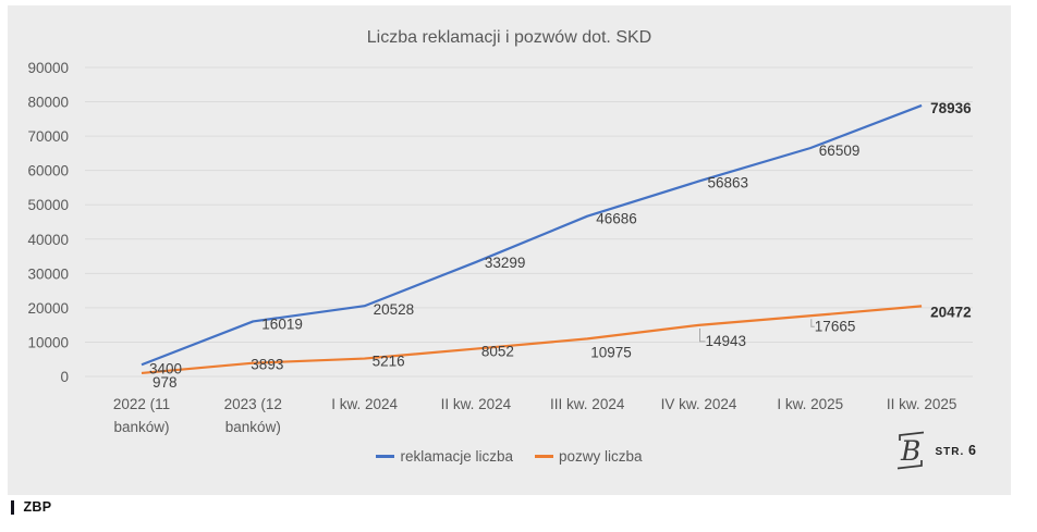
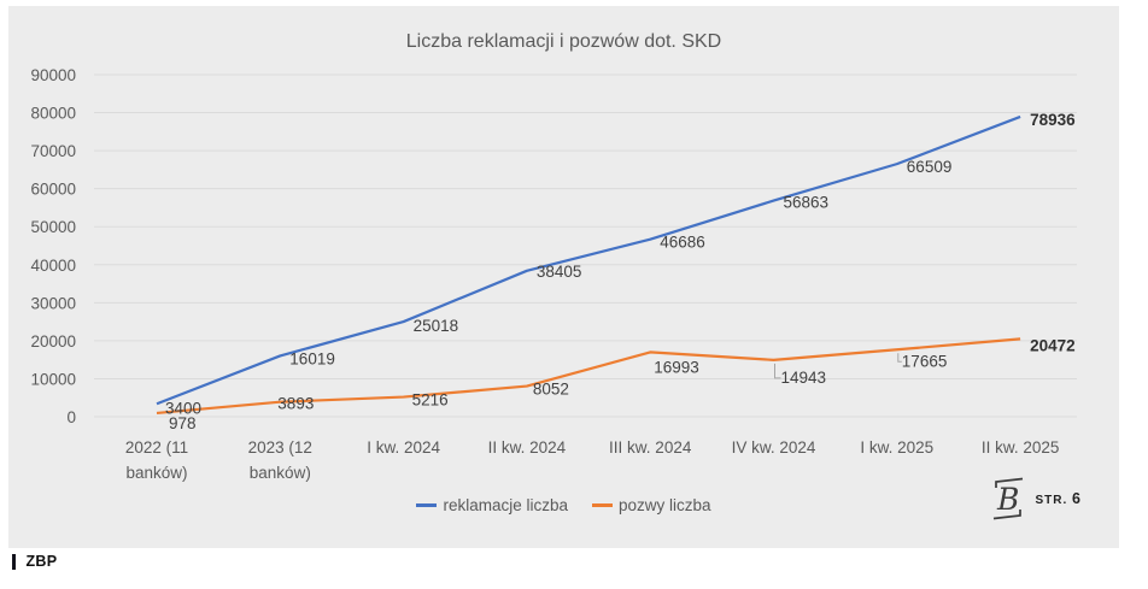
reklamacje liczba/I kw. 2024: 20528 -> 25018
reklamacje liczba/II kw. 2024: 33299 -> 38405
pozwy liczba/III kw. 2024: 10975 -> 16993
